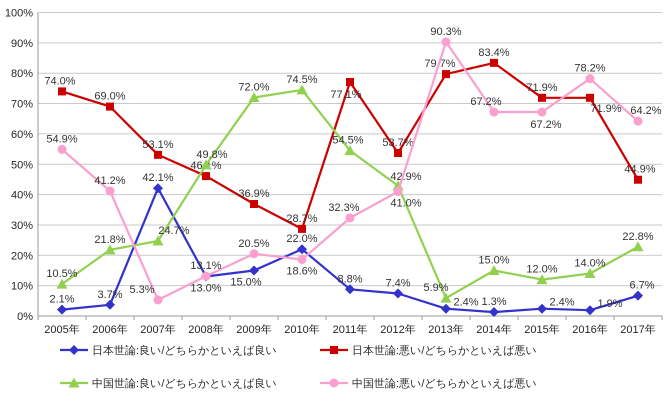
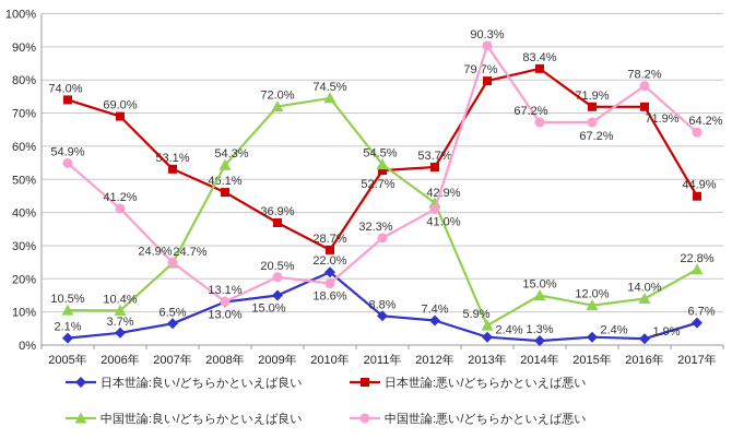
中国世論:良い/どちらかといえば良い/2006年: 21.8% -> 10.4%
日本世論:良い/どちらかといえば良い/2007年: 42.1% -> 6.5%
中国世論:悪い/どちらかといえば悪い/2007年: 5.3% -> 24.9%
中国世論:良い/どちらかといえば良い/2008年: 49.8% -> 54.3%
日本世論:悪い/どちらかといえば悪い/2011年: 77.1% -> 52.7%
